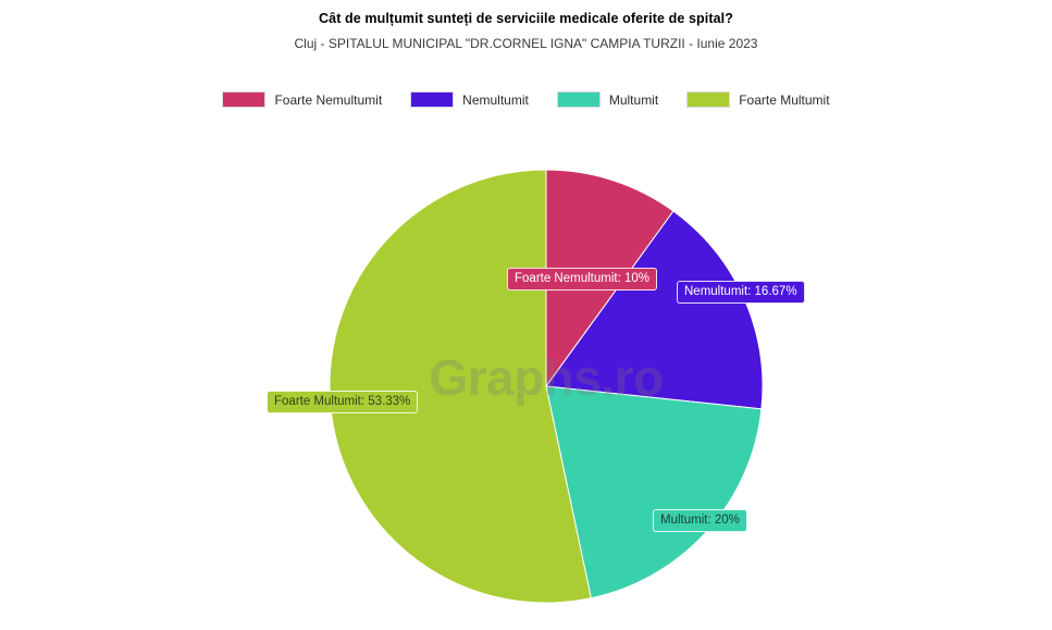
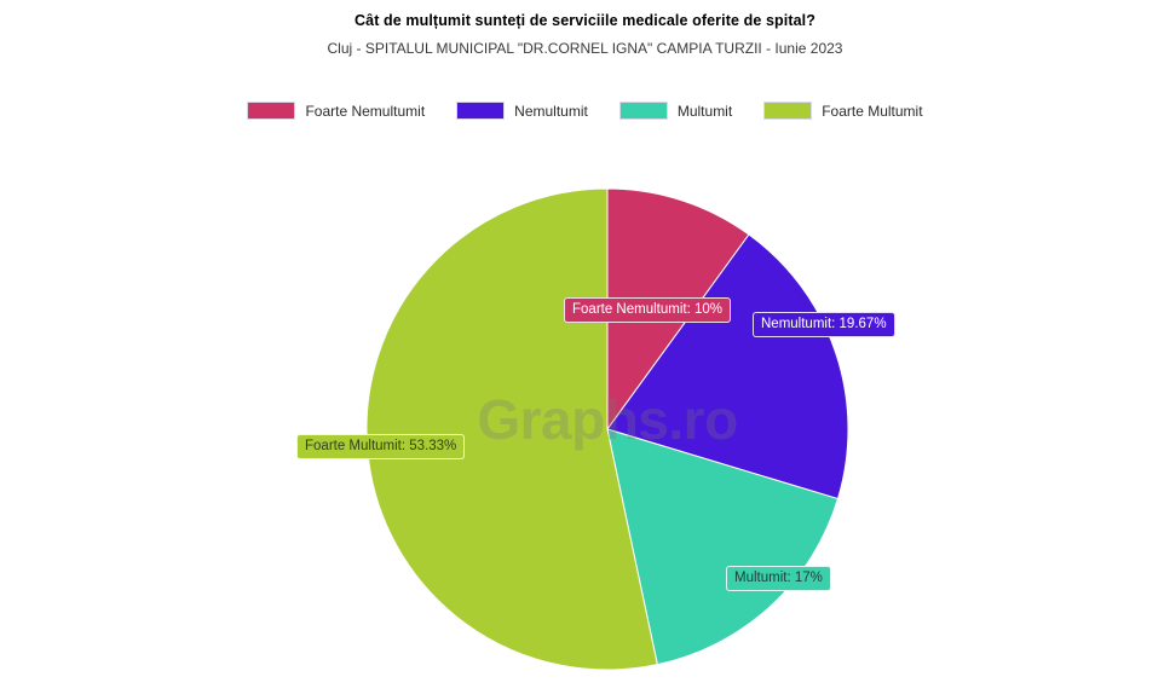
Nemultumit: 16.67% -> 19.67%
Multumit: 20% -> 17%
